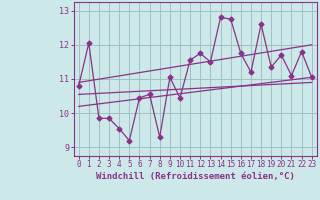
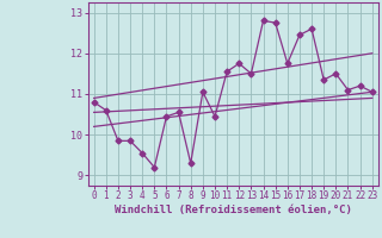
1: 12.05 -> 10.60
17: 11.20 -> 12.45
20: 11.70 -> 11.50
22: 11.80 -> 11.20
